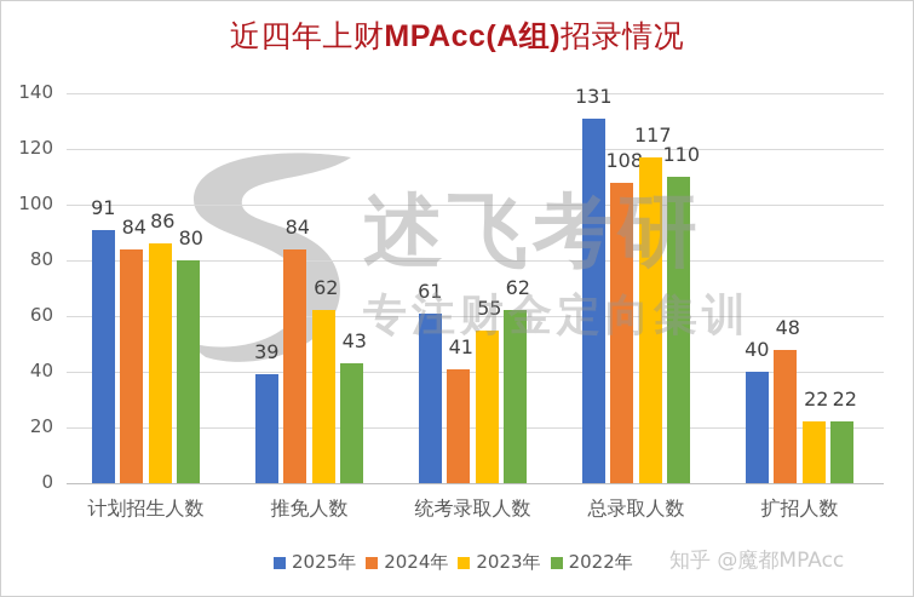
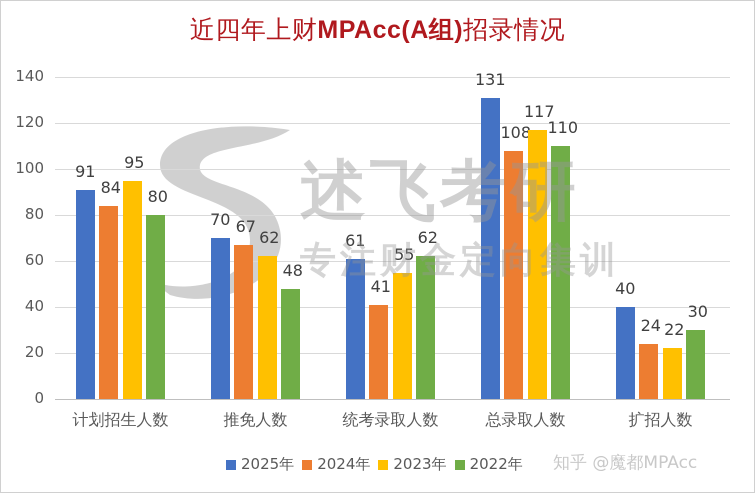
2023年/计划招生人数: 86 -> 95
2025年/推免人数: 39 -> 70
2024年/推免人数: 84 -> 67
2022年/推免人数: 43 -> 48
2024年/扩招人数: 48 -> 24
2022年/扩招人数: 22 -> 30
